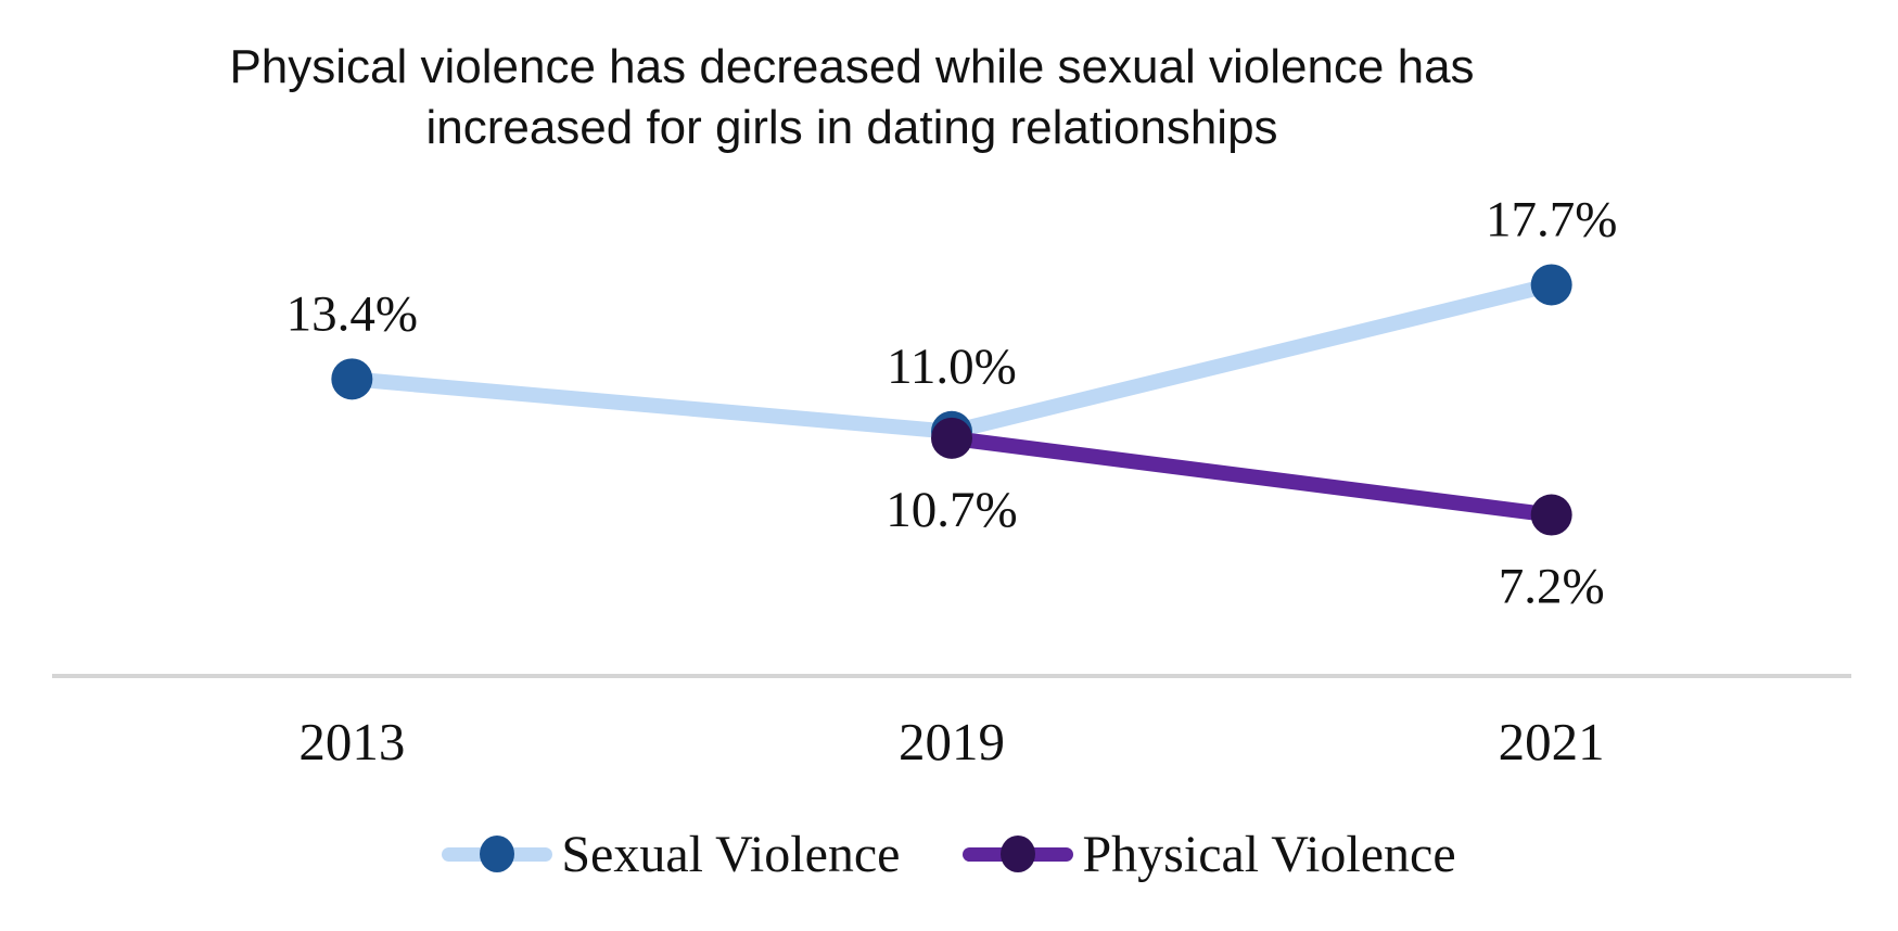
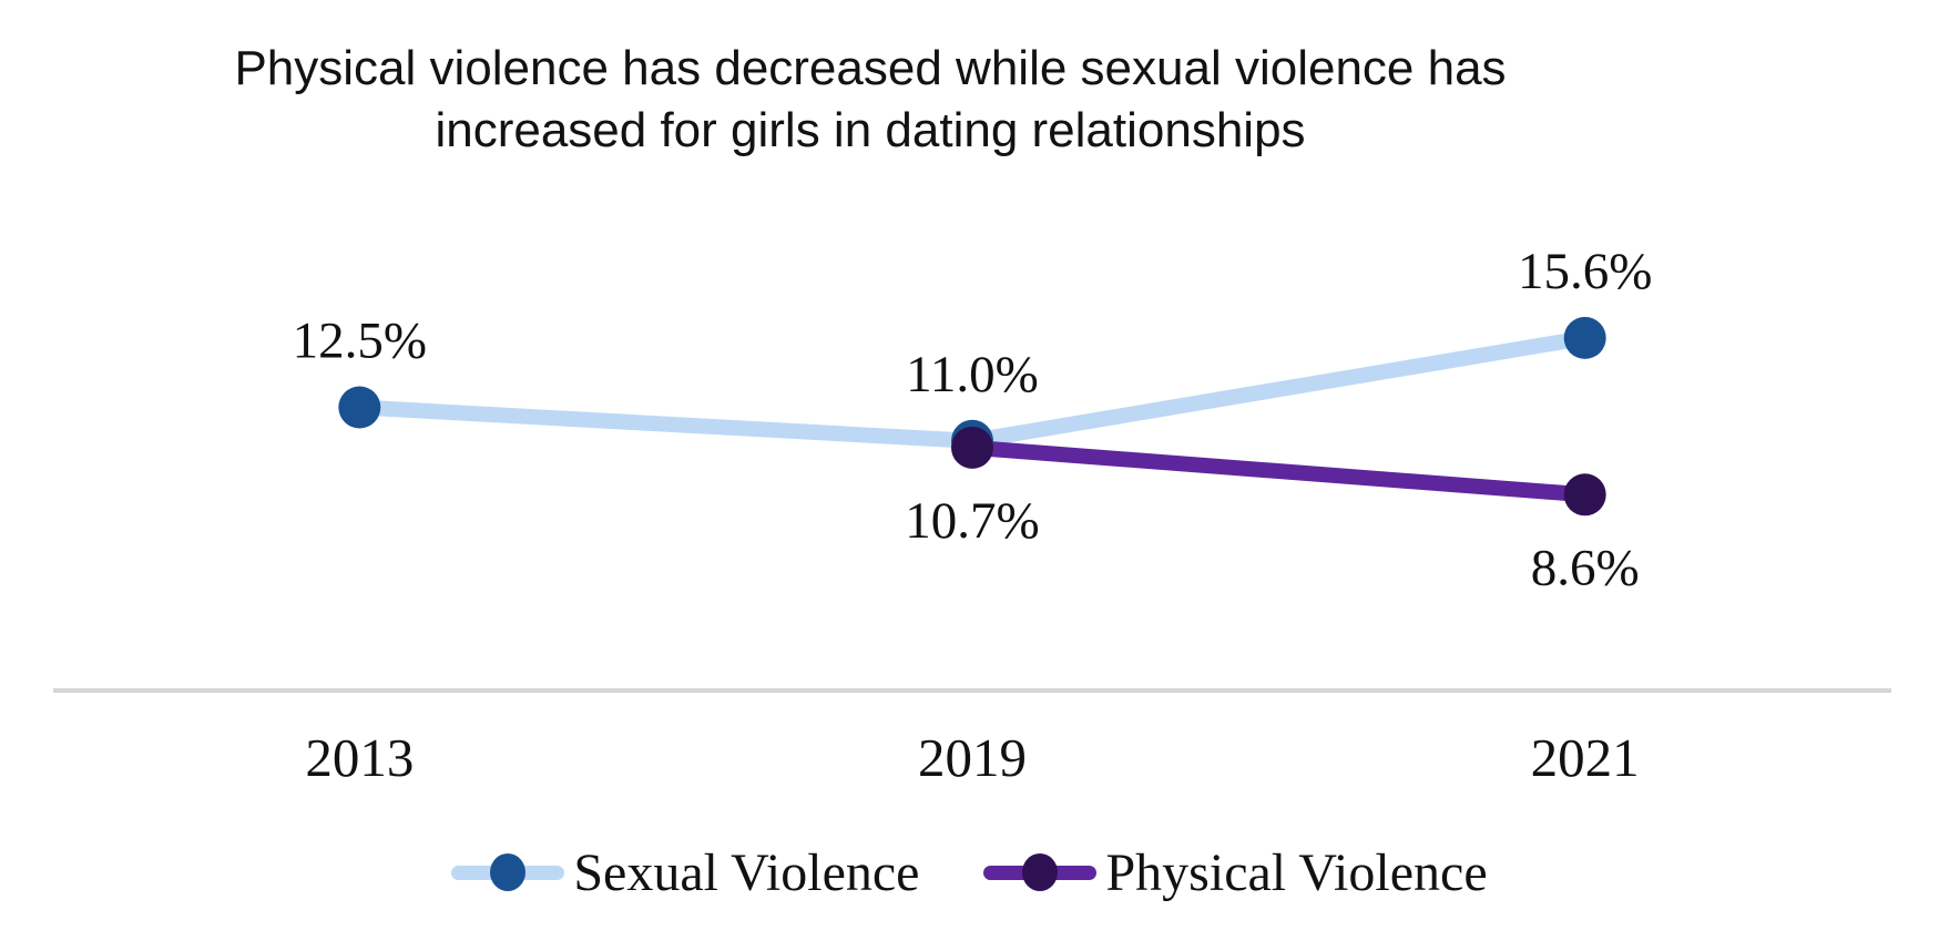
Sexual Violence/2013: 13.4% -> 12.5%
Sexual Violence/2021: 17.7% -> 15.6%
Physical Violence/2021: 7.2% -> 8.6%
